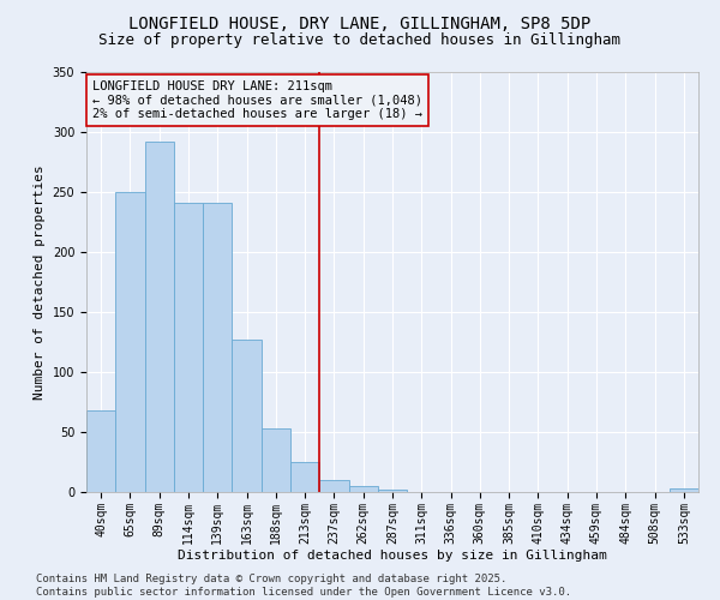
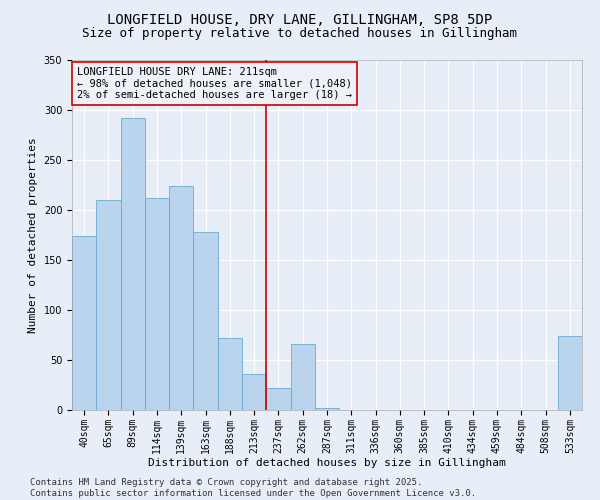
40sqm: 68 -> 174
65sqm: 250 -> 210
114sqm: 241 -> 212
139sqm: 241 -> 224
163sqm: 127 -> 178
188sqm: 53 -> 72
213sqm: 25 -> 36
237sqm: 10 -> 22
262sqm: 5 -> 66
533sqm: 3 -> 74
